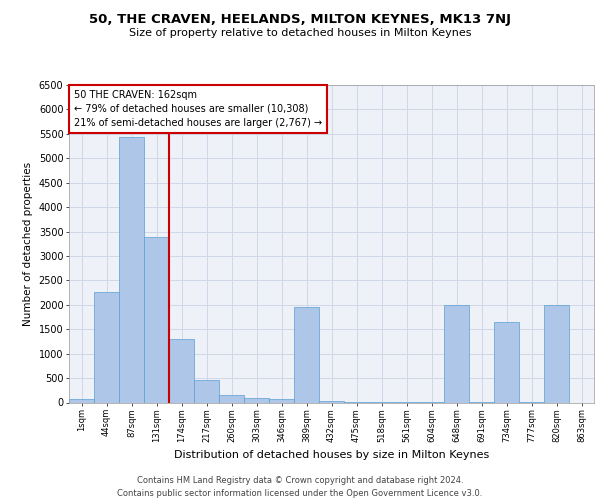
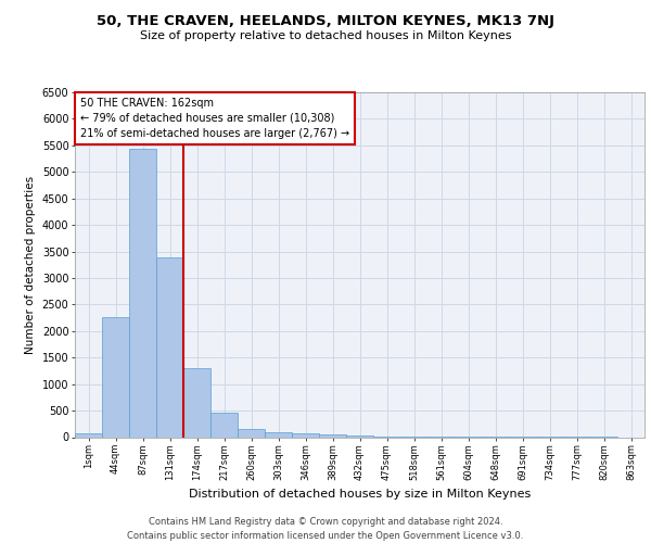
389sqm: 1950 -> 60
648sqm: 2000 -> 0
734sqm: 1650 -> 0
820sqm: 2000 -> 0
